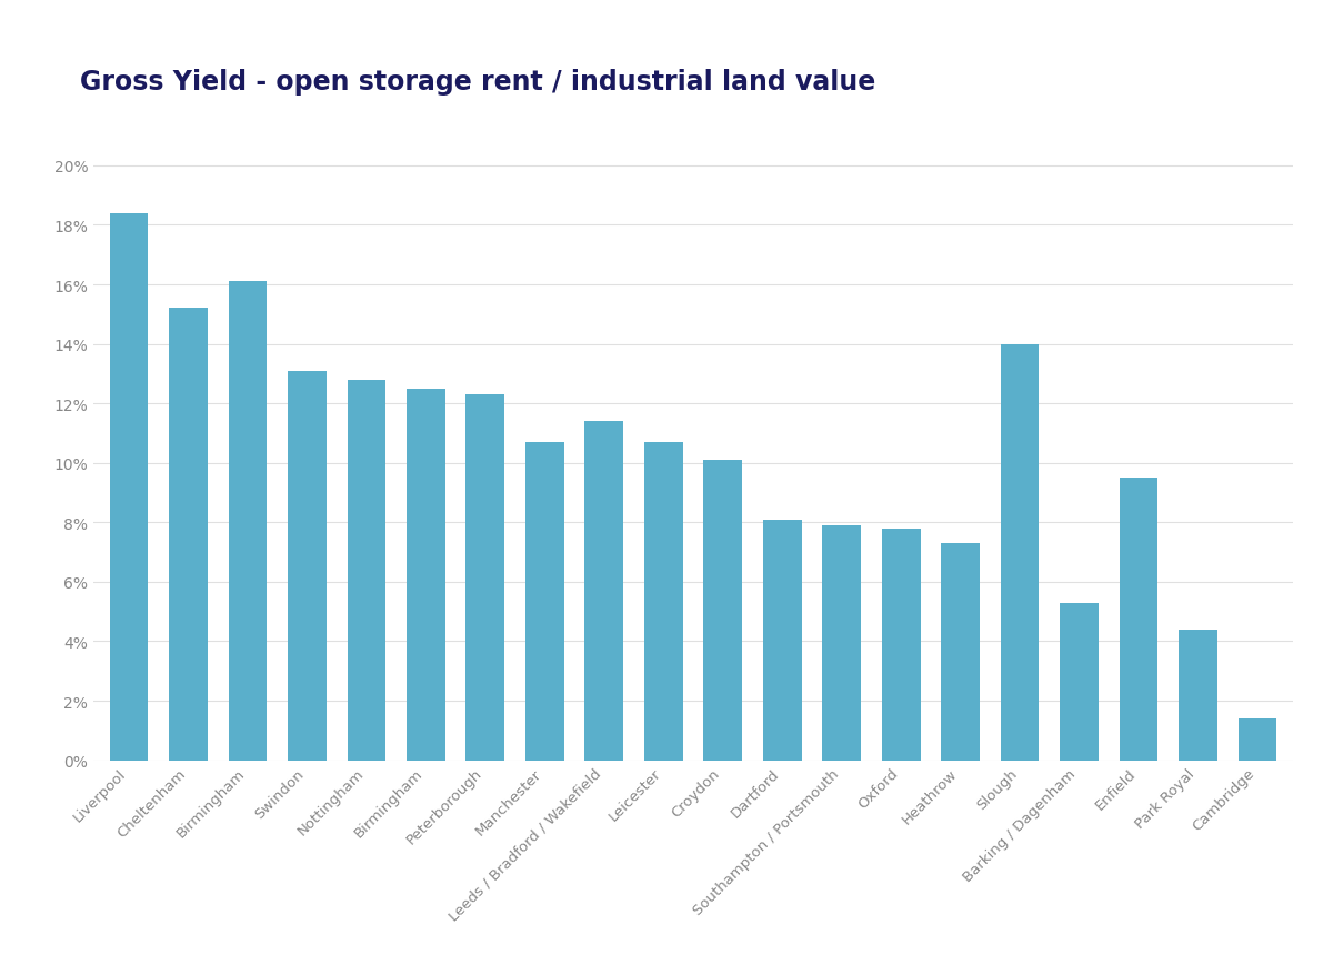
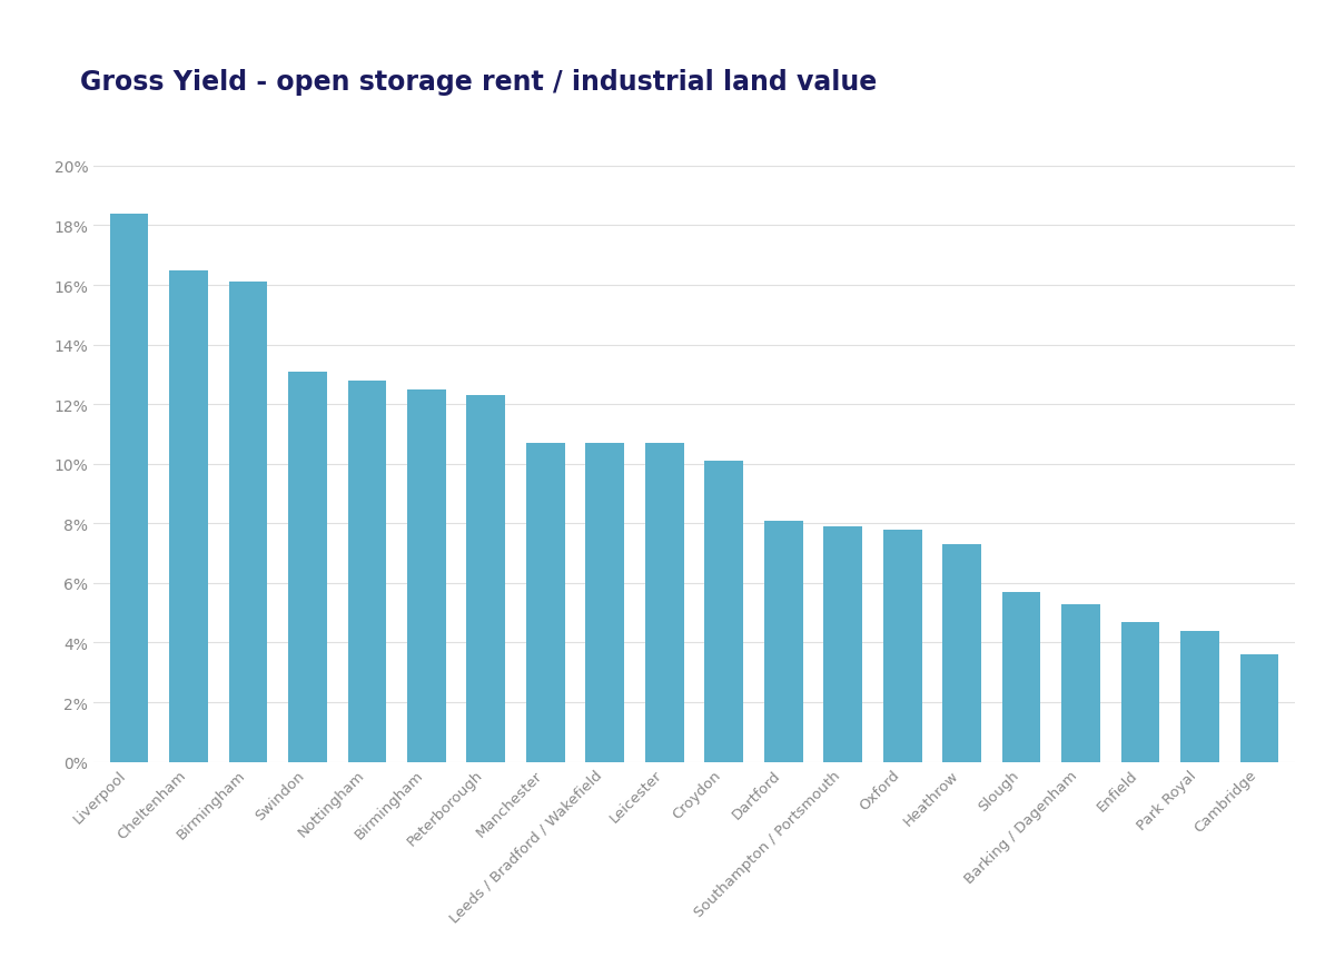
Cheltenham: 15.2% -> 16.5%
Leeds / Bradford / Wakefield: 11.4% -> 10.7%
Slough: 14.0% -> 5.7%
Enfield: 9.5% -> 4.7%
Cambridge: 1.4% -> 3.6%
